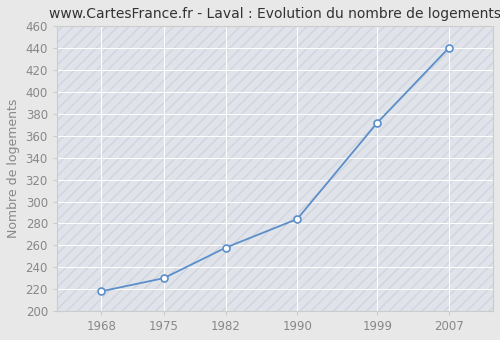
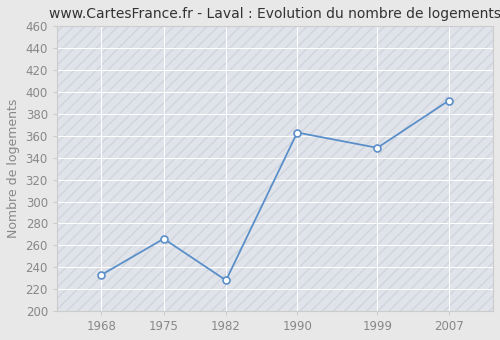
1968: 218 -> 233
1975: 230 -> 266
1982: 258 -> 228
1990: 284 -> 363
1999: 372 -> 349
2007: 440 -> 392
